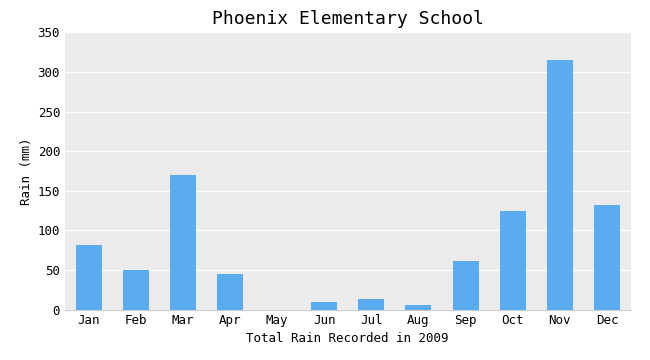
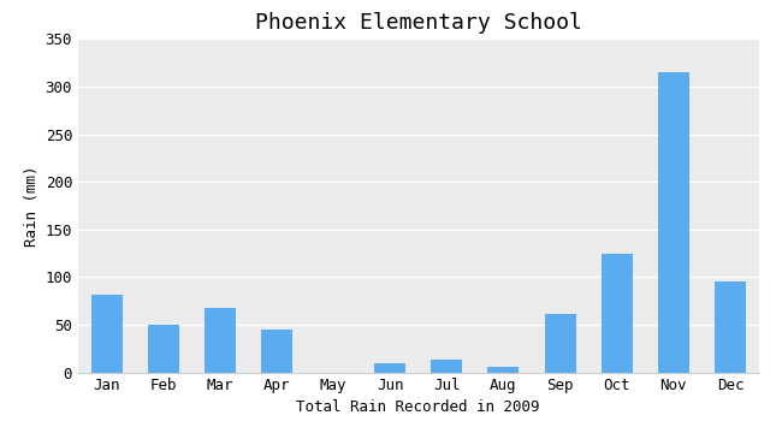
Mar: 170 -> 68
Dec: 132 -> 96
